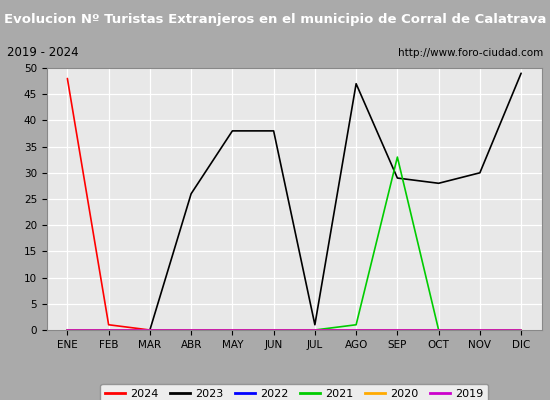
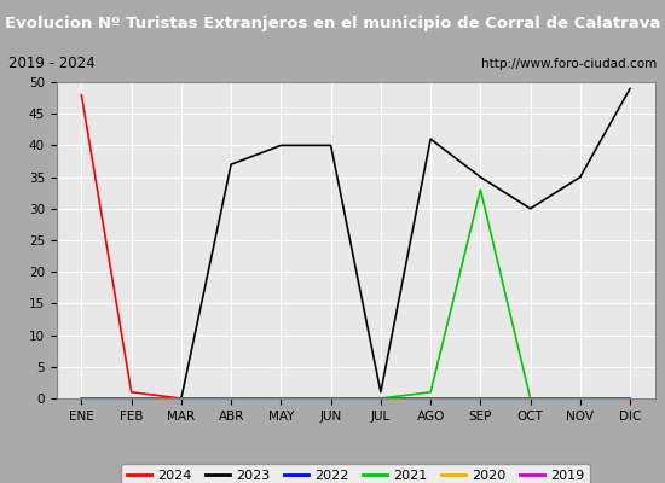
2023/ABR: 26 -> 37
2023/MAY: 38 -> 40
2023/JUN: 38 -> 40
2023/AGO: 47 -> 41
2023/SEP: 29 -> 35
2023/OCT: 28 -> 30
2023/NOV: 30 -> 35
